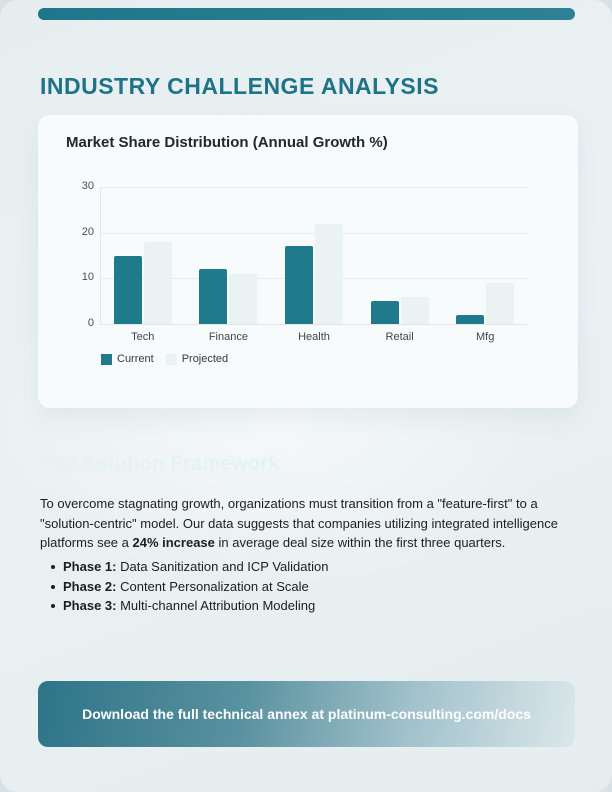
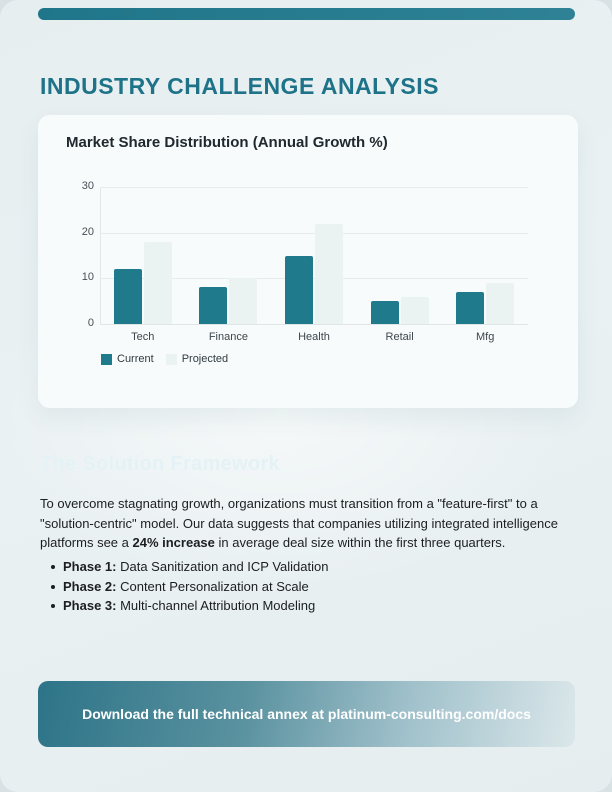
Current/Tech: 15 -> 12
Current/Finance: 12 -> 8
Projected/Finance: 11 -> 10
Current/Health: 17 -> 15
Current/Mfg: 2 -> 7
